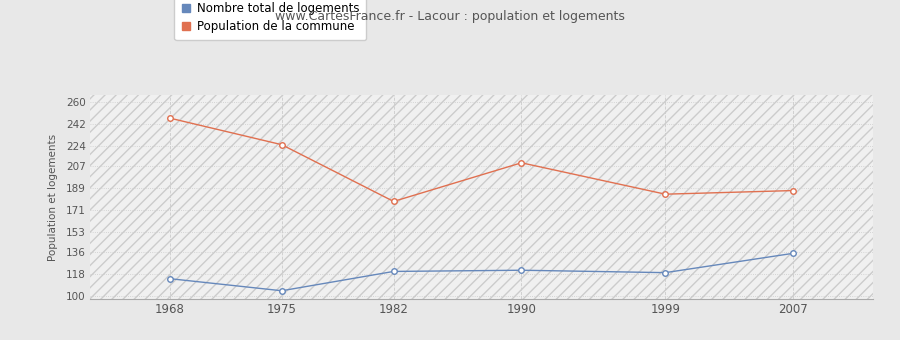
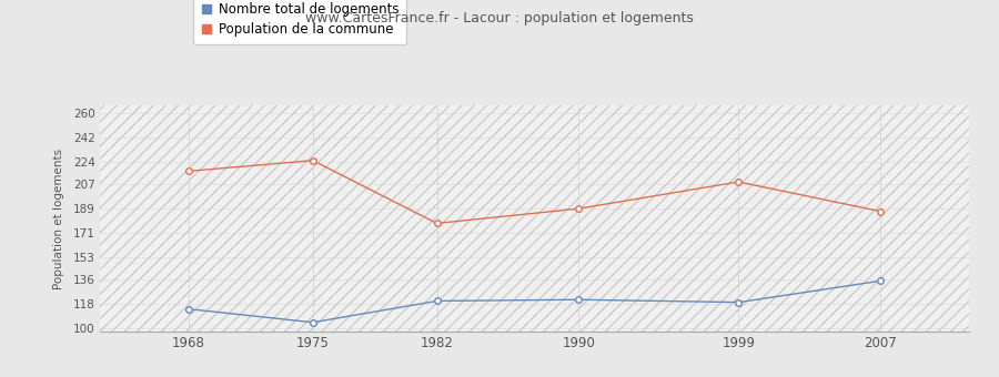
Population de la commune/1968: 247 -> 217
Population de la commune/1990: 210 -> 189
Population de la commune/1999: 184 -> 209
